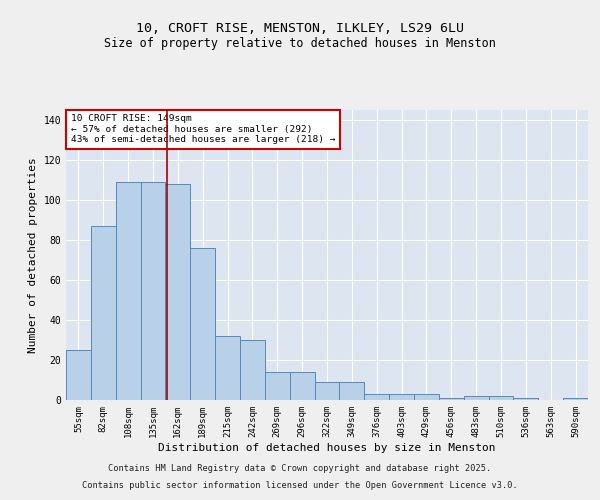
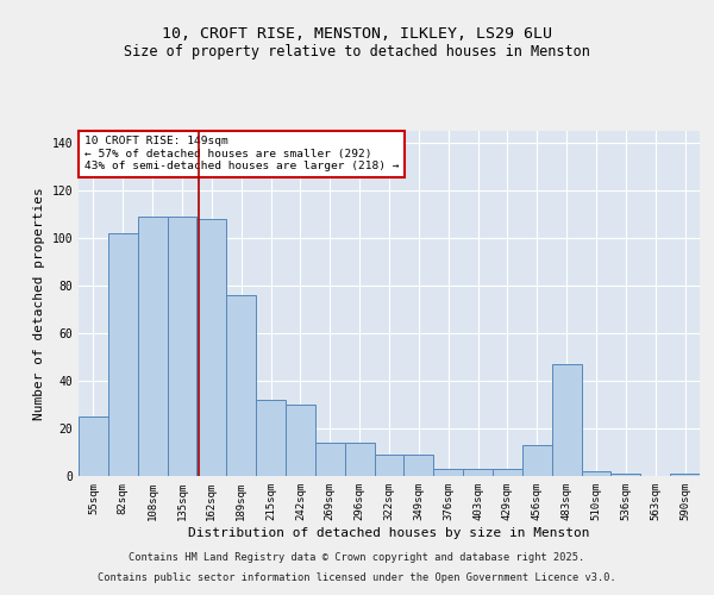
82sqm: 87 -> 102
456sqm: 1 -> 13
483sqm: 2 -> 47
